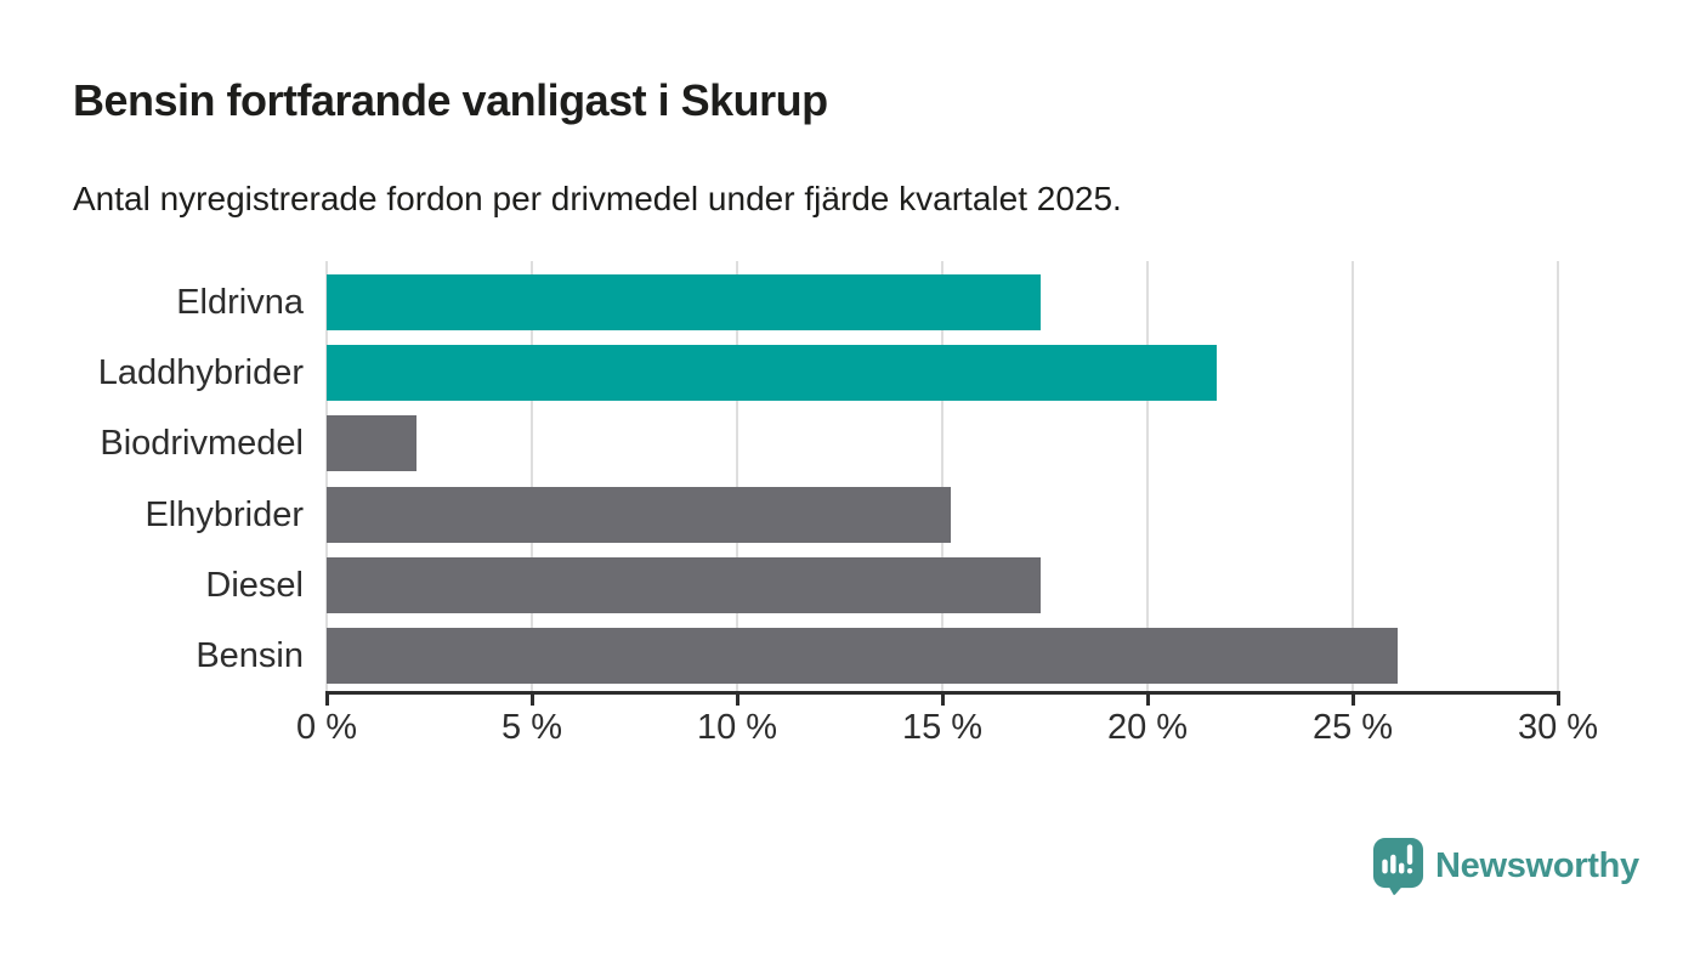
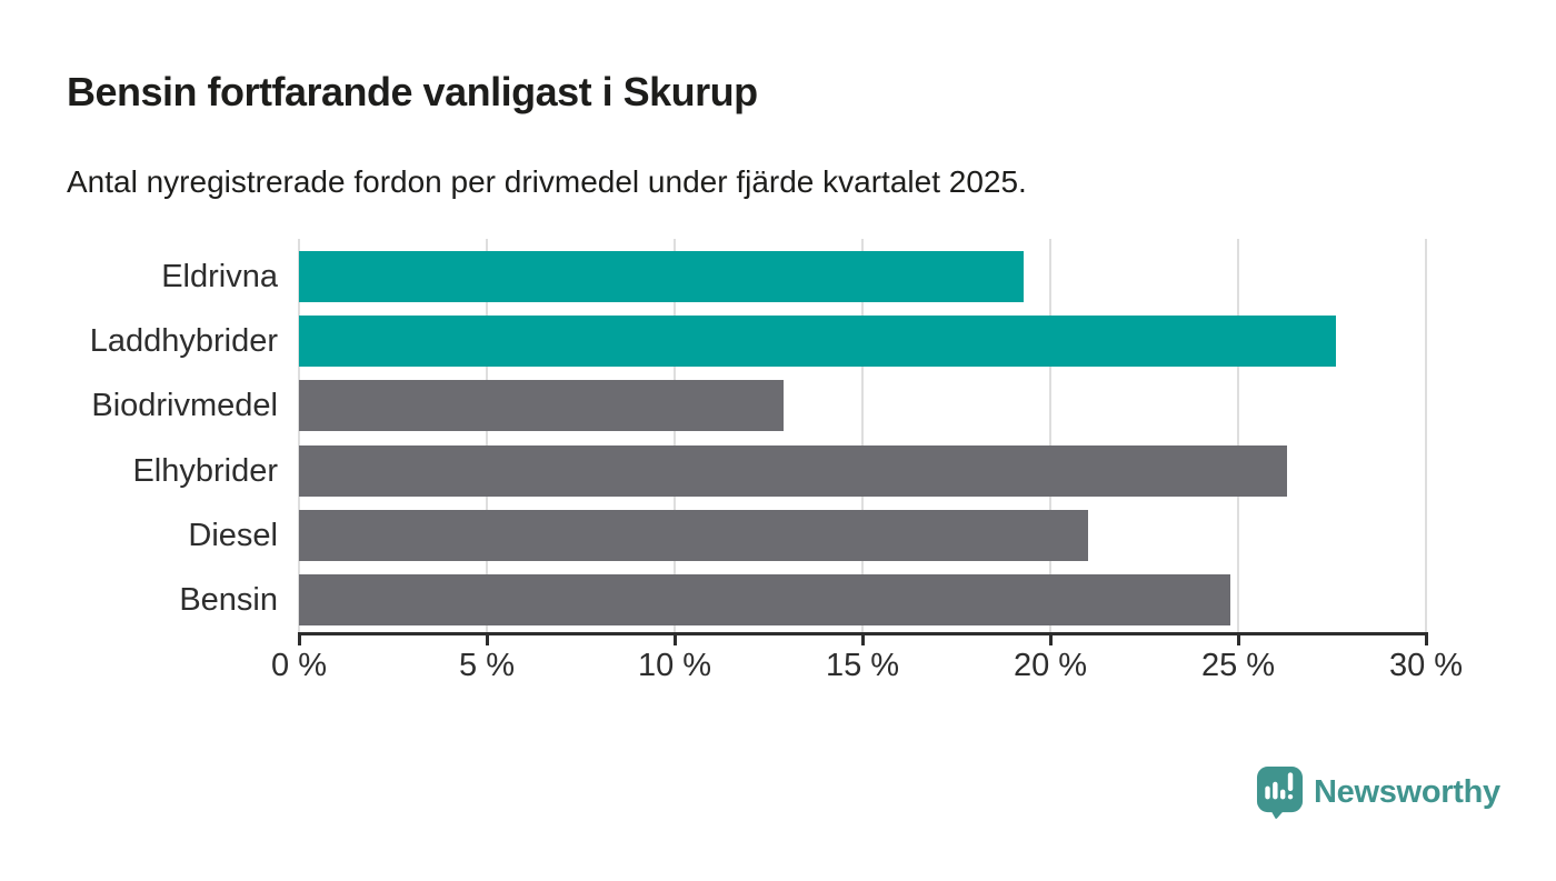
Eldrivna: 17.4% -> 19.3%
Laddhybrider: 21.7% -> 27.6%
Biodrivmedel: 2.2% -> 12.9%
Elhybrider: 15.2% -> 26.3%
Diesel: 17.4% -> 21.0%
Bensin: 26.1% -> 24.8%
